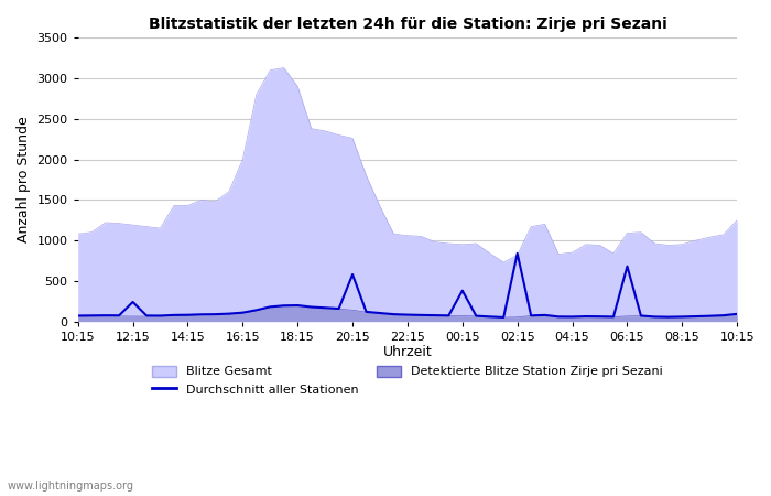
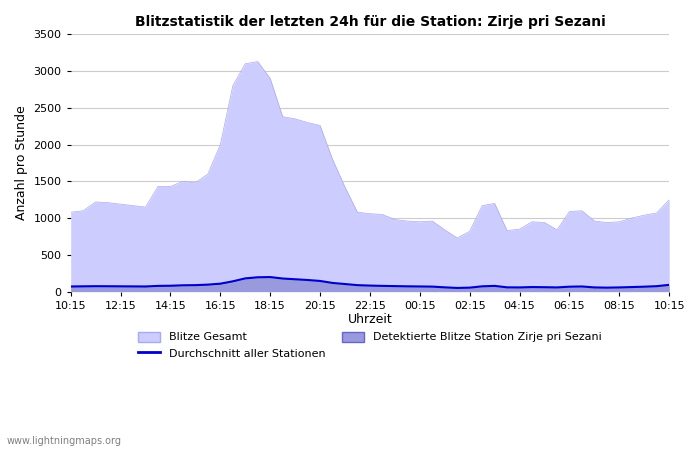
Durchschnitt aller Stationen/12:15: 240 -> 70
Durchschnitt aller Stationen/20:15: 580 -> 140
Durchschnitt aller Stationen/00:15: 380 -> 70
Durchschnitt aller Stationen/02:15: 840 -> 50
Durchschnitt aller Stationen/06:15: 680 -> 70
